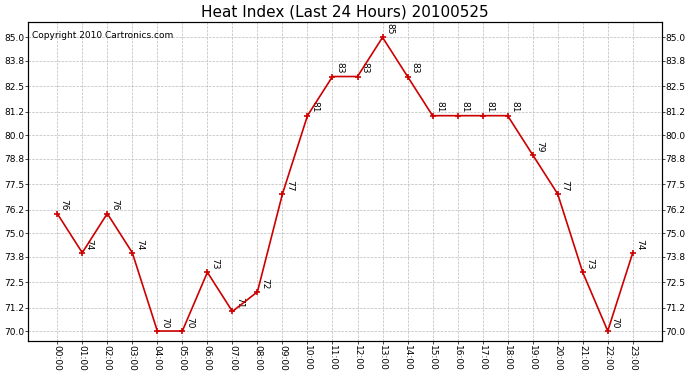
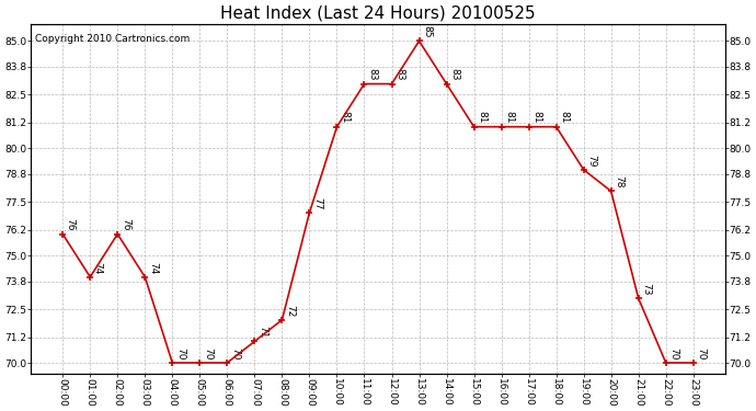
06:00: 73 -> 70
20:00: 77 -> 78
23:00: 74 -> 70
